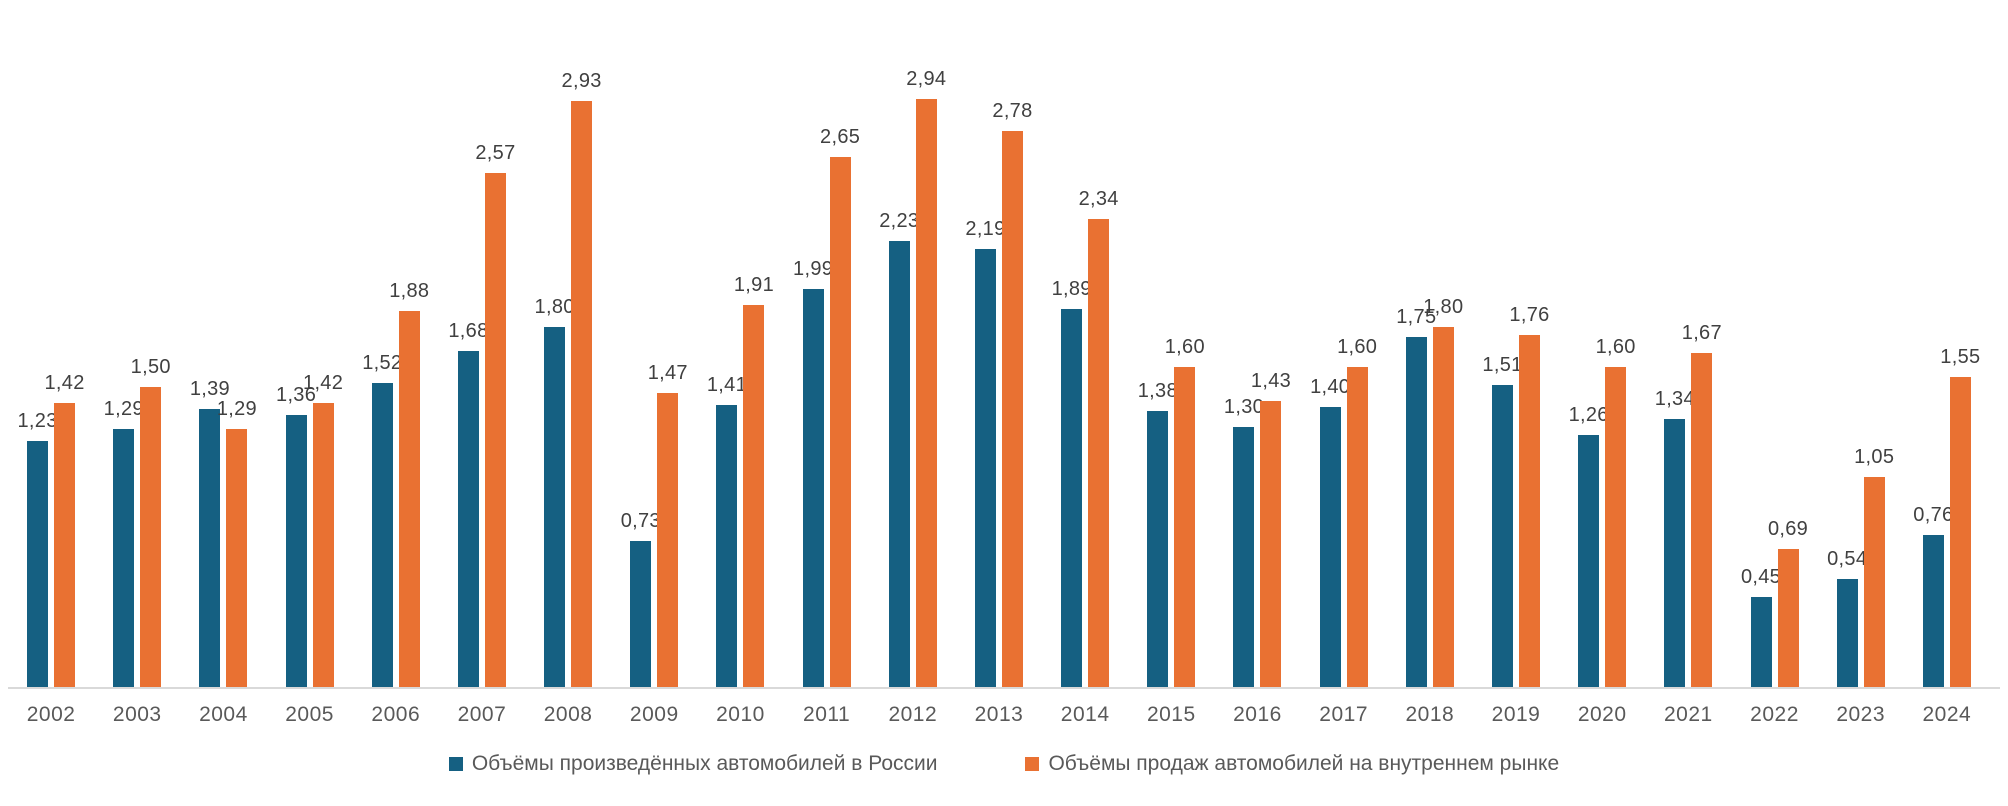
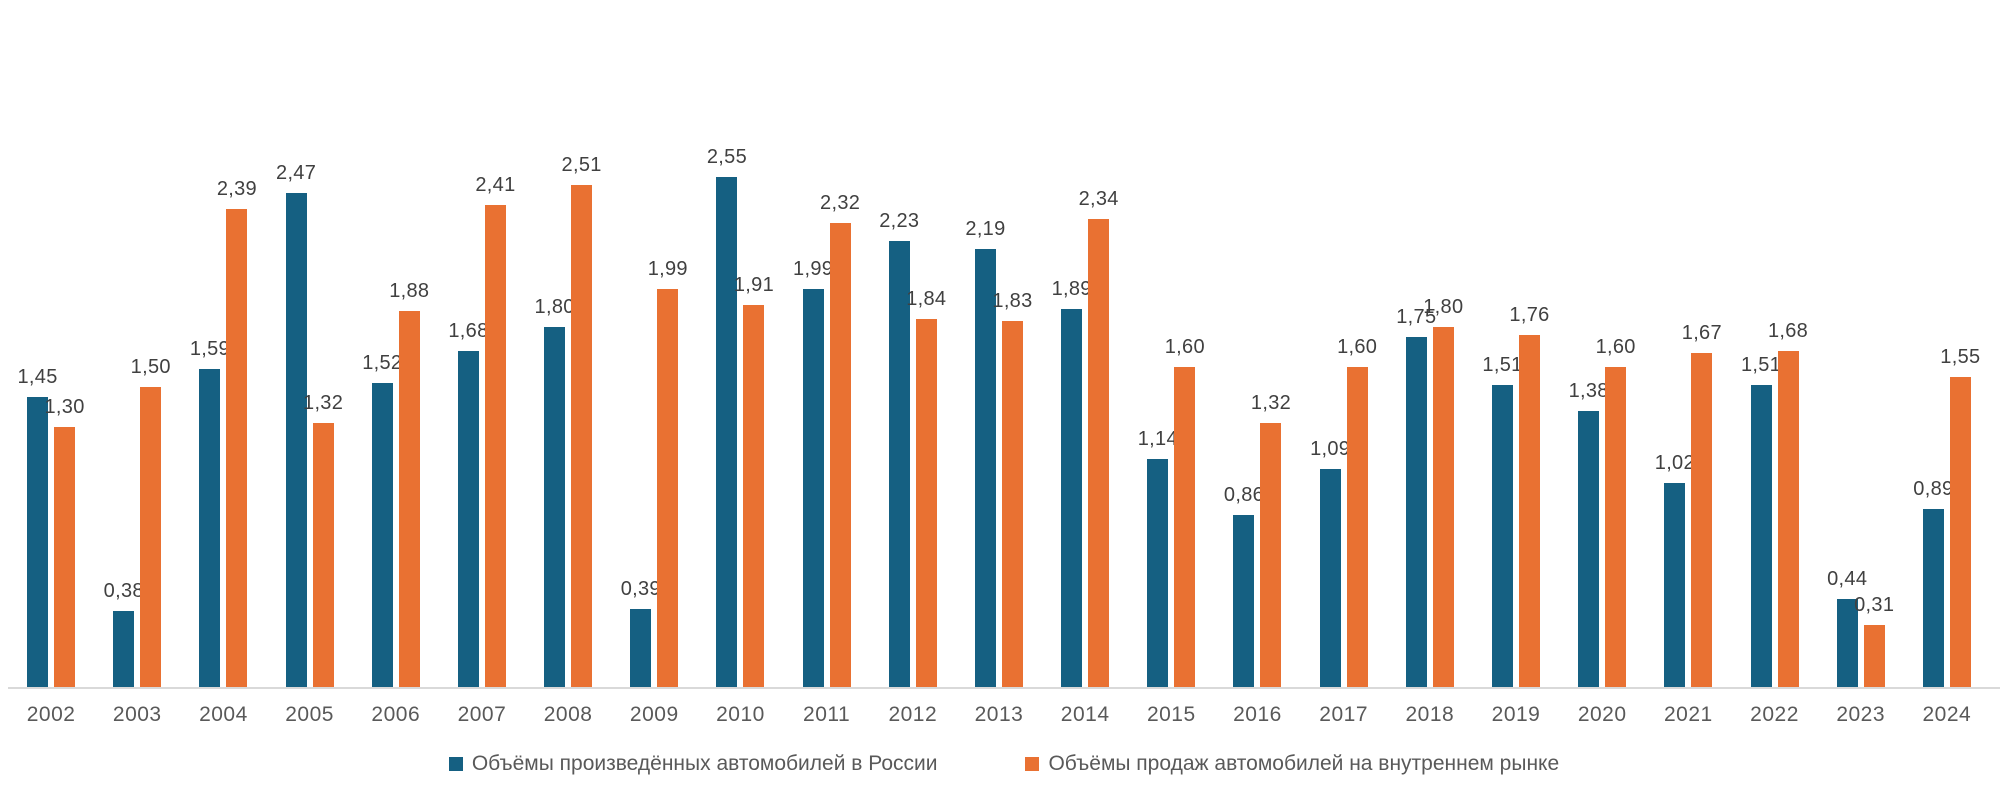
Объёмы произведённых автомобилей в России/2002: 1,23 -> 1,45
Объёмы продаж автомобилей на внутреннем рынке/2002: 1,42 -> 1,30
Объёмы произведённых автомобилей в России/2003: 1,29 -> 0,38
Объёмы произведённых автомобилей в России/2004: 1,39 -> 1,59
Объёмы продаж автомобилей на внутреннем рынке/2004: 1,29 -> 2,39
Объёмы произведённых автомобилей в России/2005: 1,36 -> 2,47
Объёмы продаж автомобилей на внутреннем рынке/2005: 1,42 -> 1,32
Объёмы продаж автомобилей на внутреннем рынке/2007: 2,57 -> 2,41
Объёмы продаж автомобилей на внутреннем рынке/2008: 2,93 -> 2,51
Объёмы произведённых автомобилей в России/2009: 0,73 -> 0,39
Объёмы продаж автомобилей на внутреннем рынке/2009: 1,47 -> 1,99
Объёмы произведённых автомобилей в России/2010: 1,41 -> 2,55
Объёмы продаж автомобилей на внутреннем рынке/2011: 2,65 -> 2,32
Объёмы продаж автомобилей на внутреннем рынке/2012: 2,94 -> 1,84
Объёмы продаж автомобилей на внутреннем рынке/2013: 2,78 -> 1,83
Объёмы произведённых автомобилей в России/2015: 1,38 -> 1,14
Объёмы произведённых автомобилей в России/2016: 1,30 -> 0,86
Объёмы продаж автомобилей на внутреннем рынке/2016: 1,43 -> 1,32
Объёмы произведённых автомобилей в России/2017: 1,40 -> 1,09
Объёмы произведённых автомобилей в России/2020: 1,26 -> 1,38
Объёмы произведённых автомобилей в России/2021: 1,34 -> 1,02
Объёмы произведённых автомобилей в России/2022: 0,45 -> 1,51
Объёмы продаж автомобилей на внутреннем рынке/2022: 0,69 -> 1,68
Объёмы произведённых автомобилей в России/2023: 0,54 -> 0,44
Объёмы продаж автомобилей на внутреннем рынке/2023: 1,05 -> 0,31
Объёмы произведённых автомобилей в России/2024: 0,76 -> 0,89
